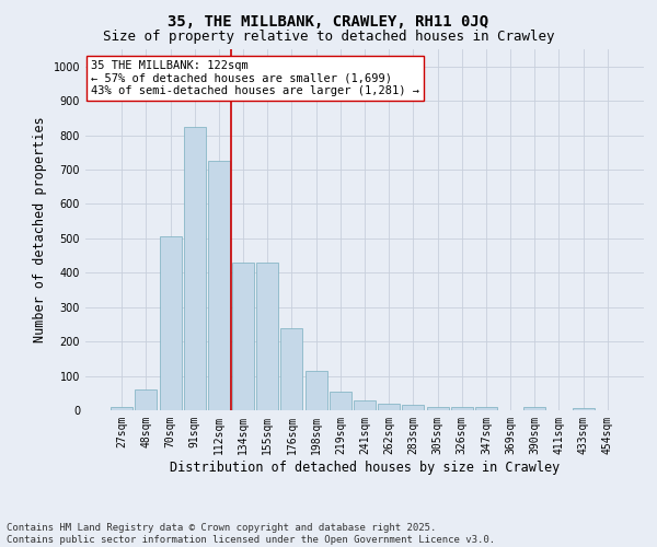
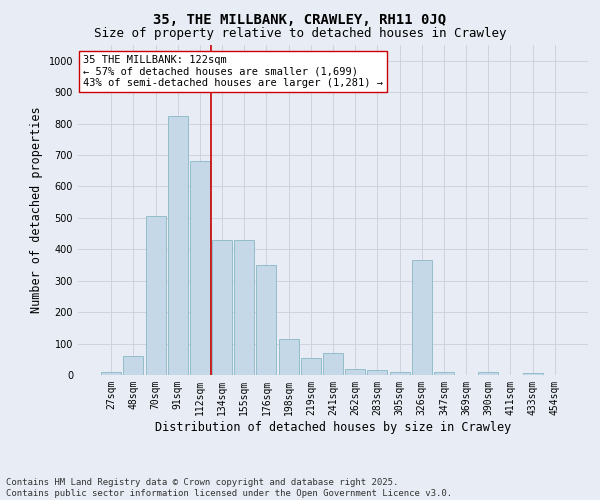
112sqm: 725 -> 680
176sqm: 240 -> 350
241sqm: 30 -> 70
326sqm: 10 -> 365
